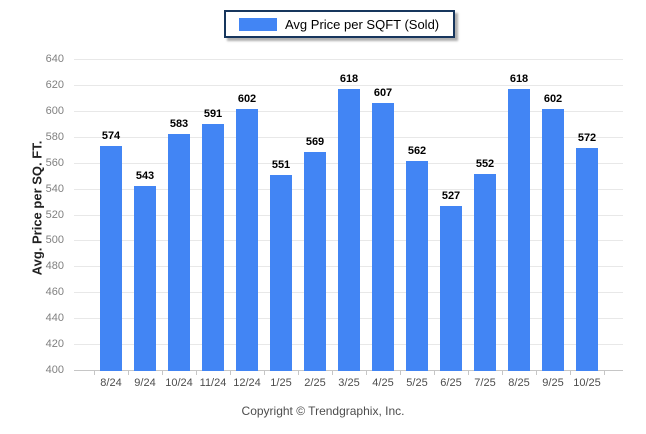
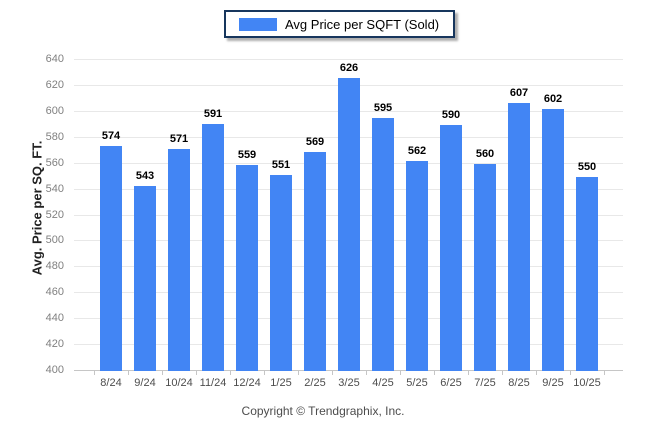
10/24: 583 -> 571
12/24: 602 -> 559
3/25: 618 -> 626
4/25: 607 -> 595
6/25: 527 -> 590
7/25: 552 -> 560
8/25: 618 -> 607
10/25: 572 -> 550
